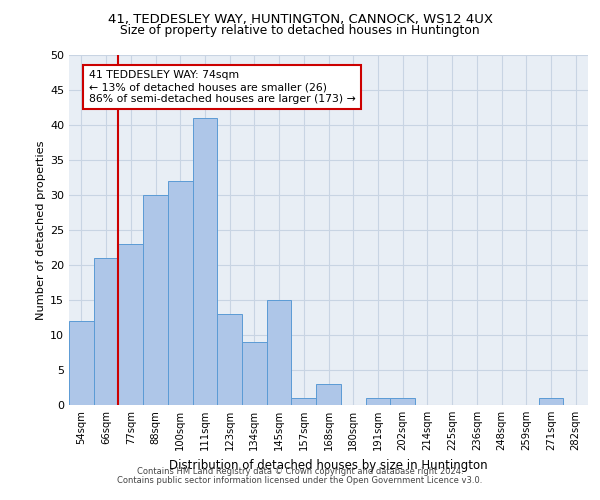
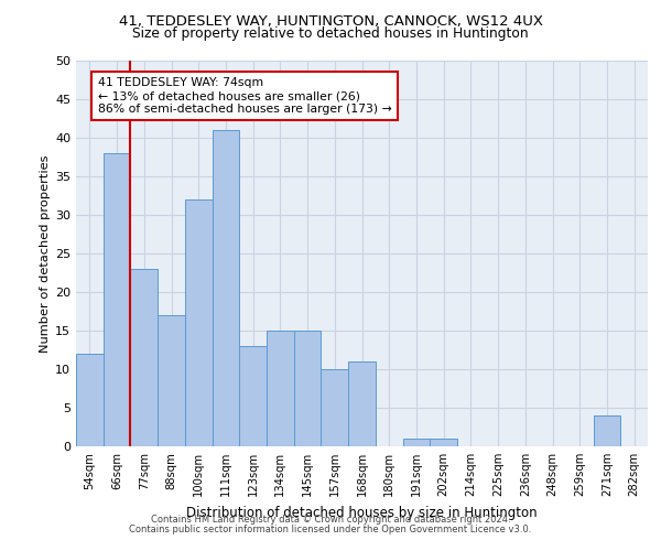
66sqm: 21 -> 38
88sqm: 30 -> 17
134sqm: 9 -> 15
157sqm: 1 -> 10
168sqm: 3 -> 11
271sqm: 1 -> 4
